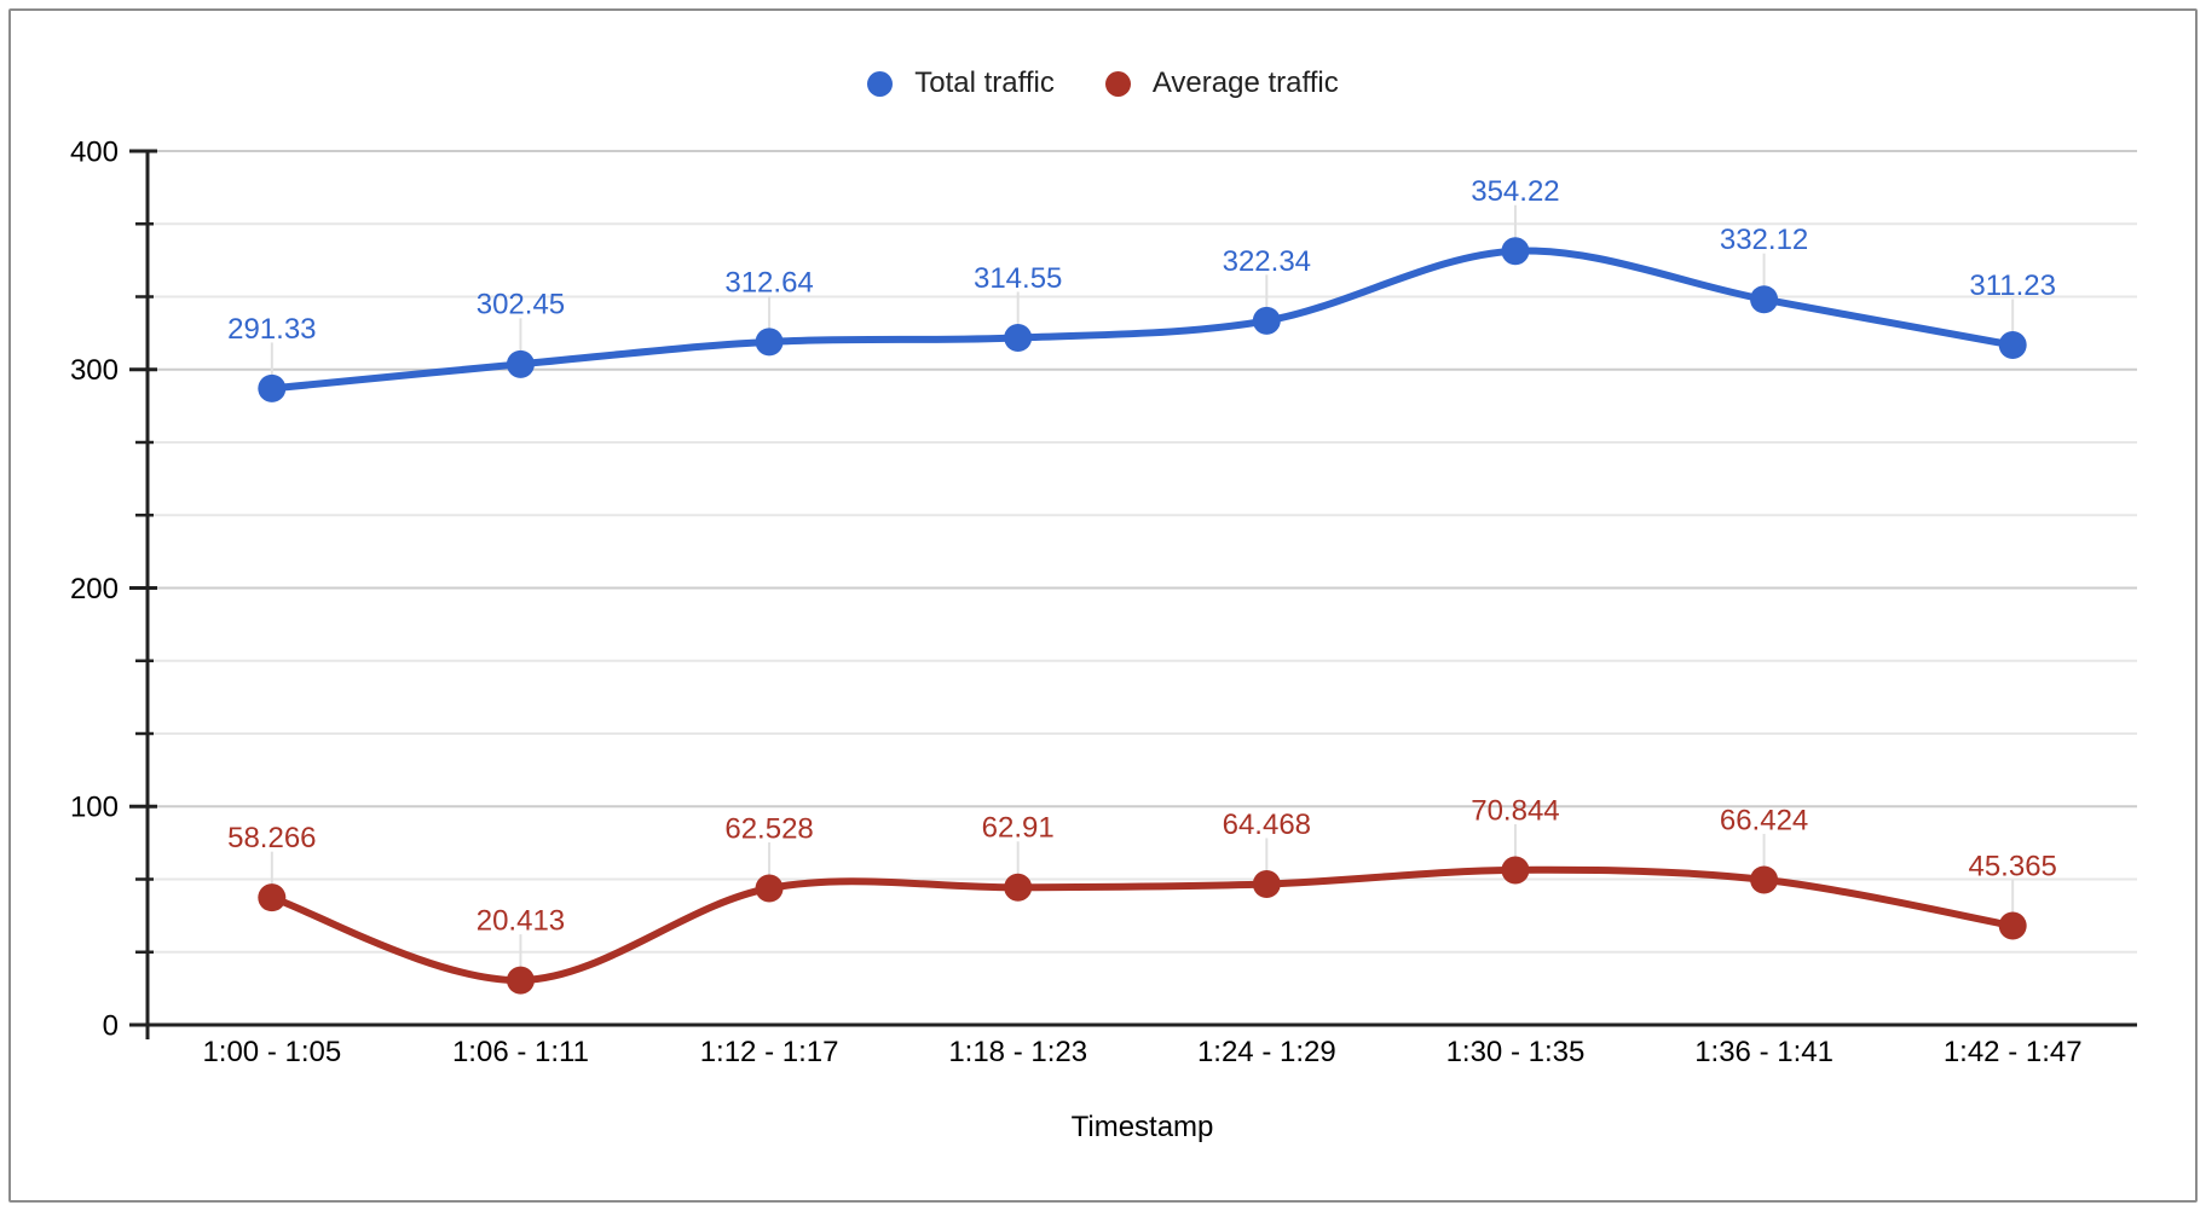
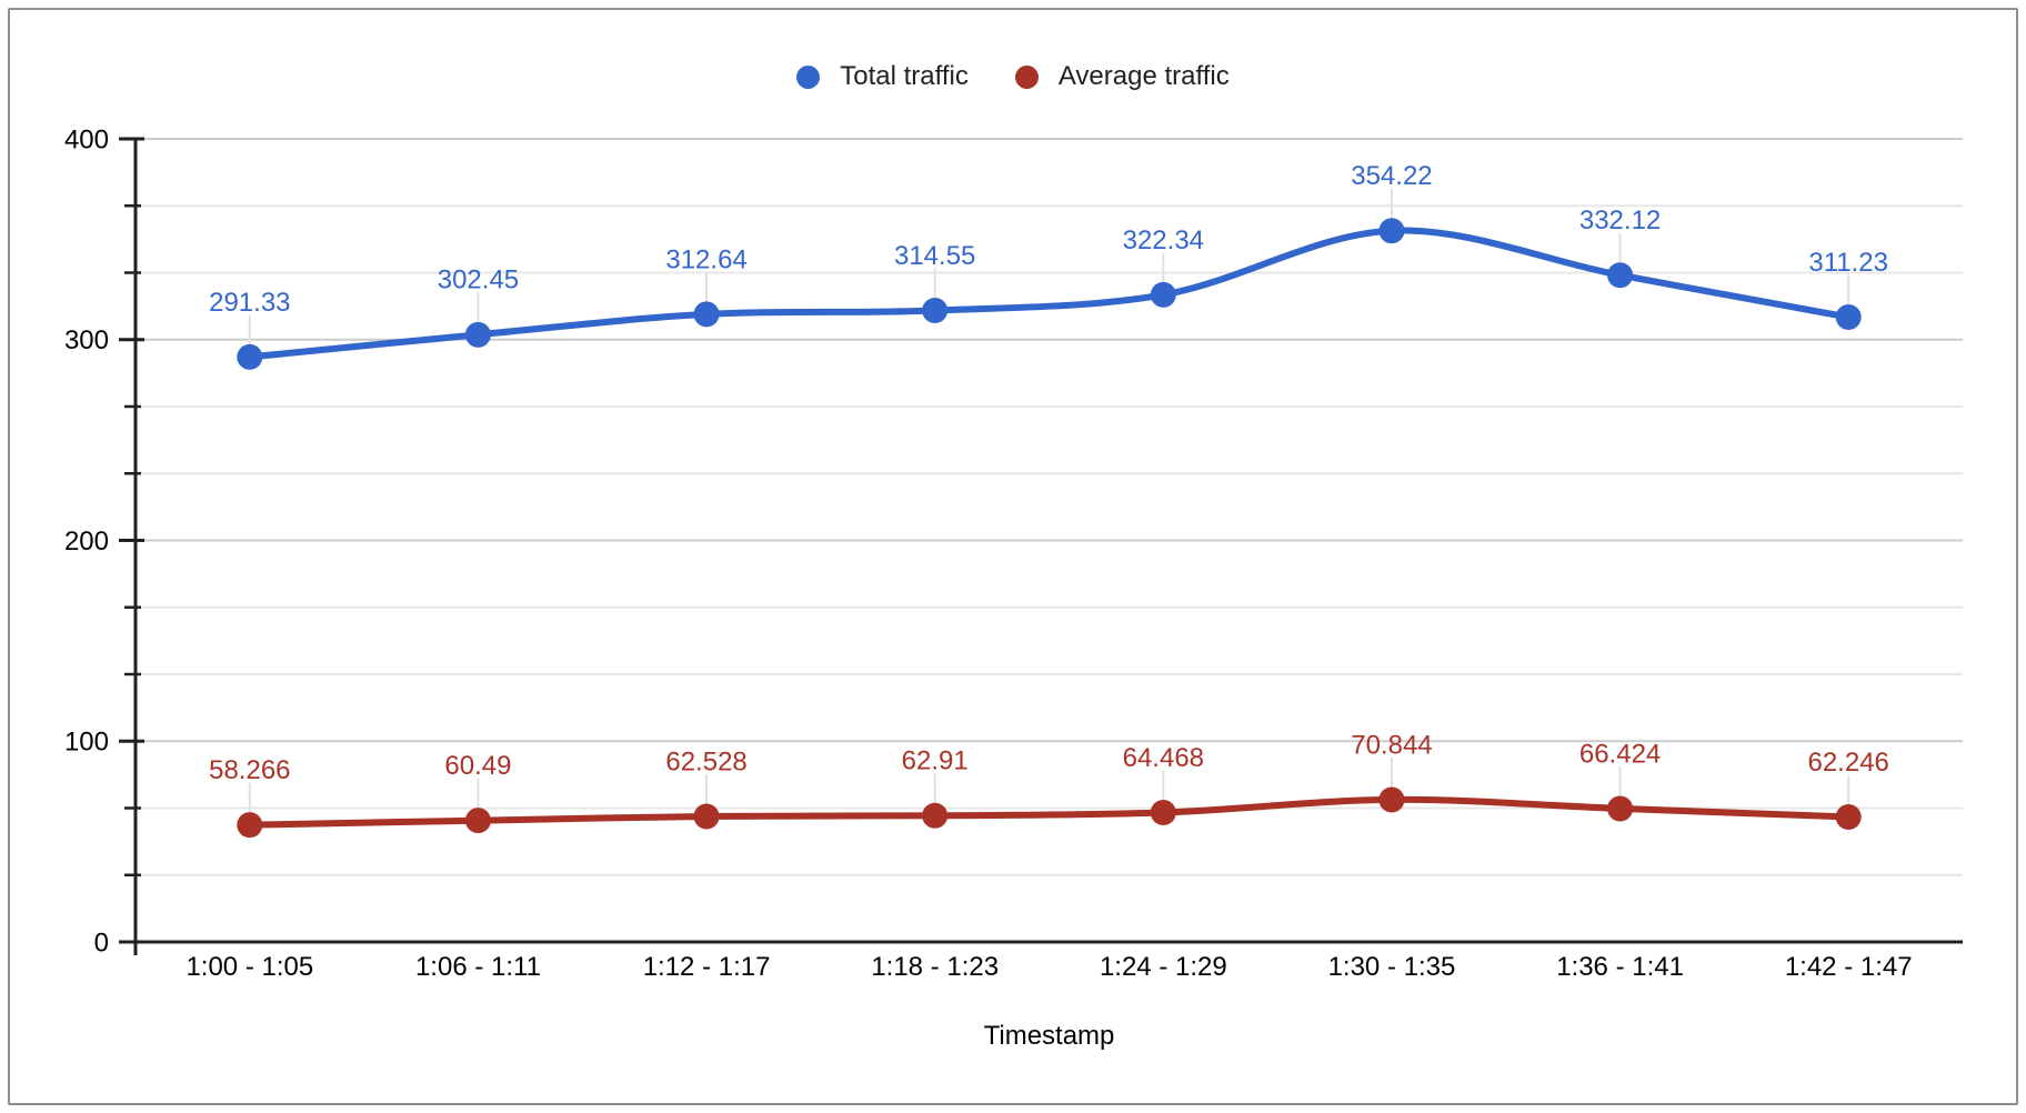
Average traffic/1:06 - 1:11: 20.413 -> 60.49
Average traffic/1:42 - 1:47: 45.365 -> 62.246
